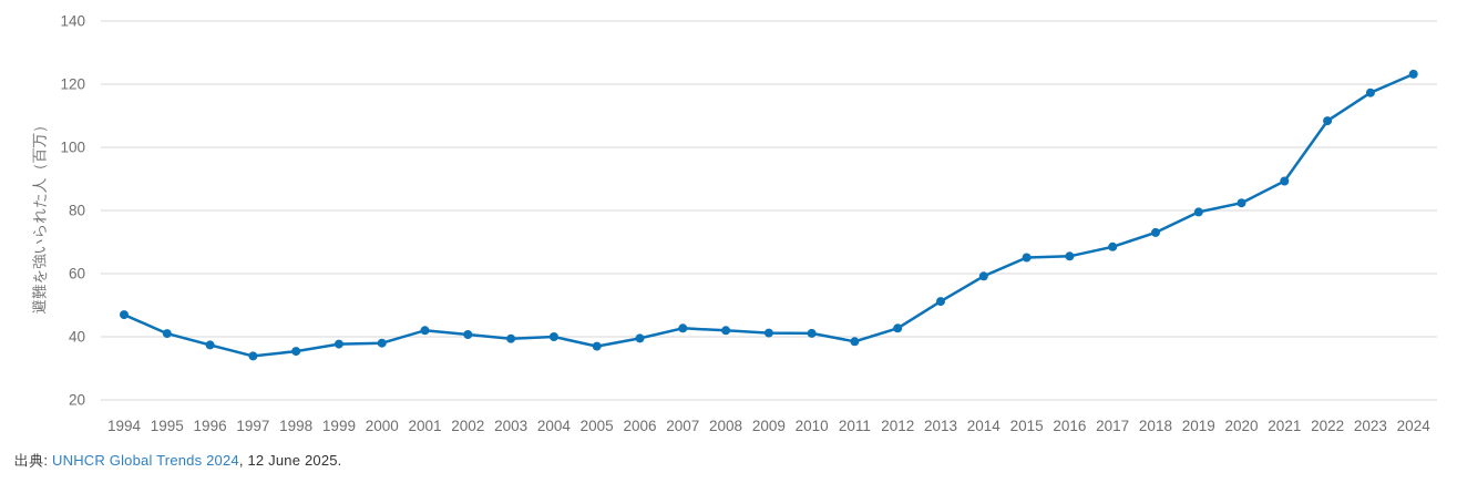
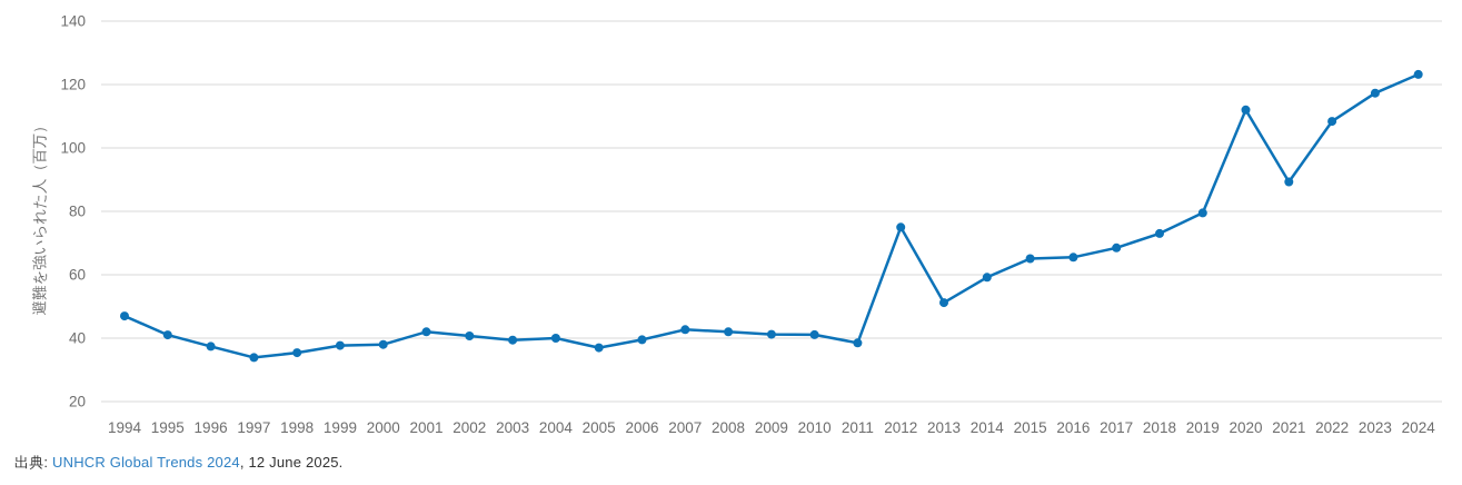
2012: 43 -> 75
2020: 82 -> 112
